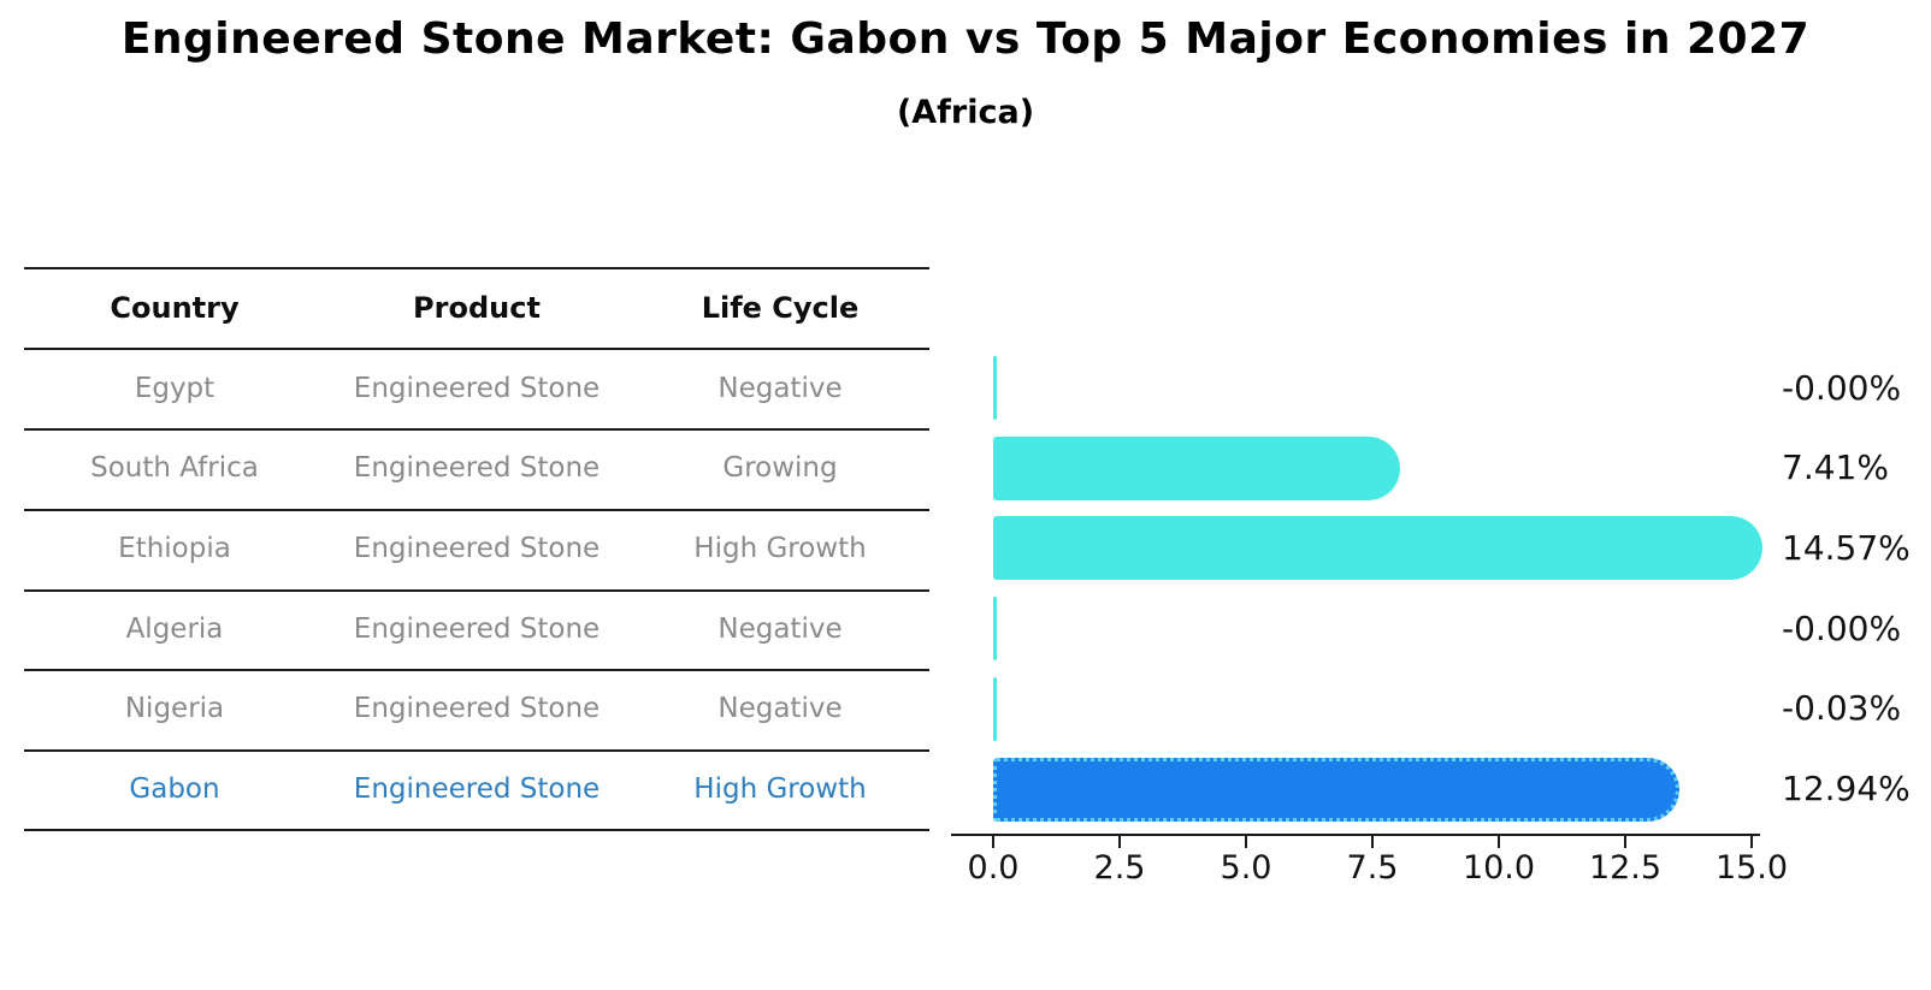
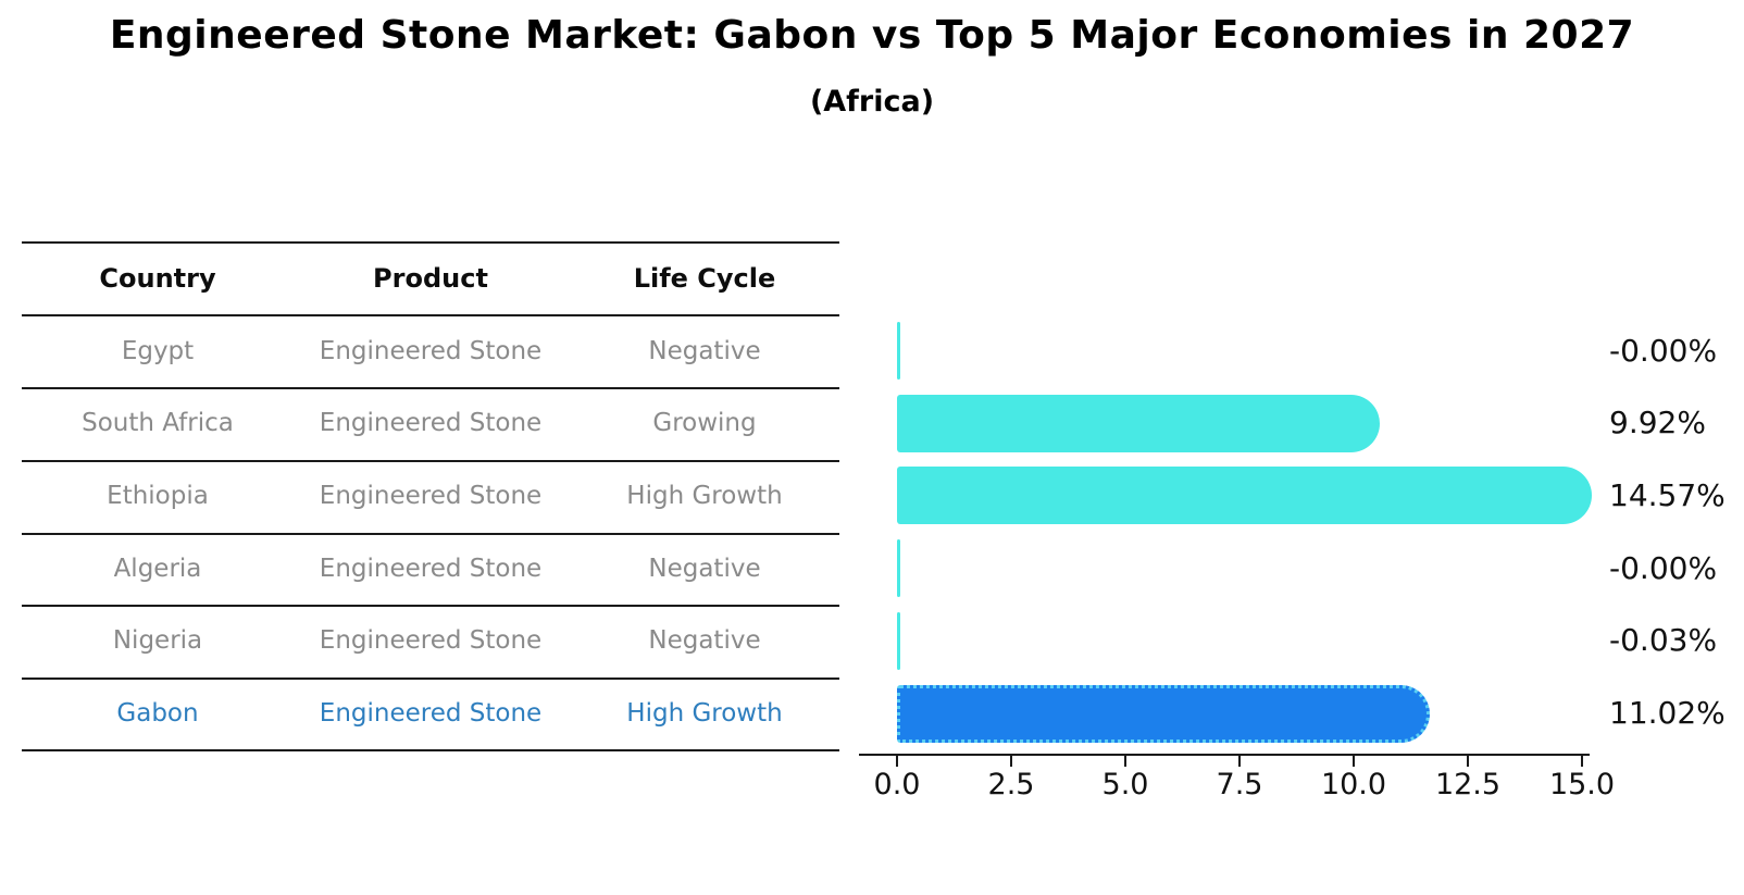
South Africa: 7.41% -> 9.92%
Gabon: 12.94% -> 11.02%
